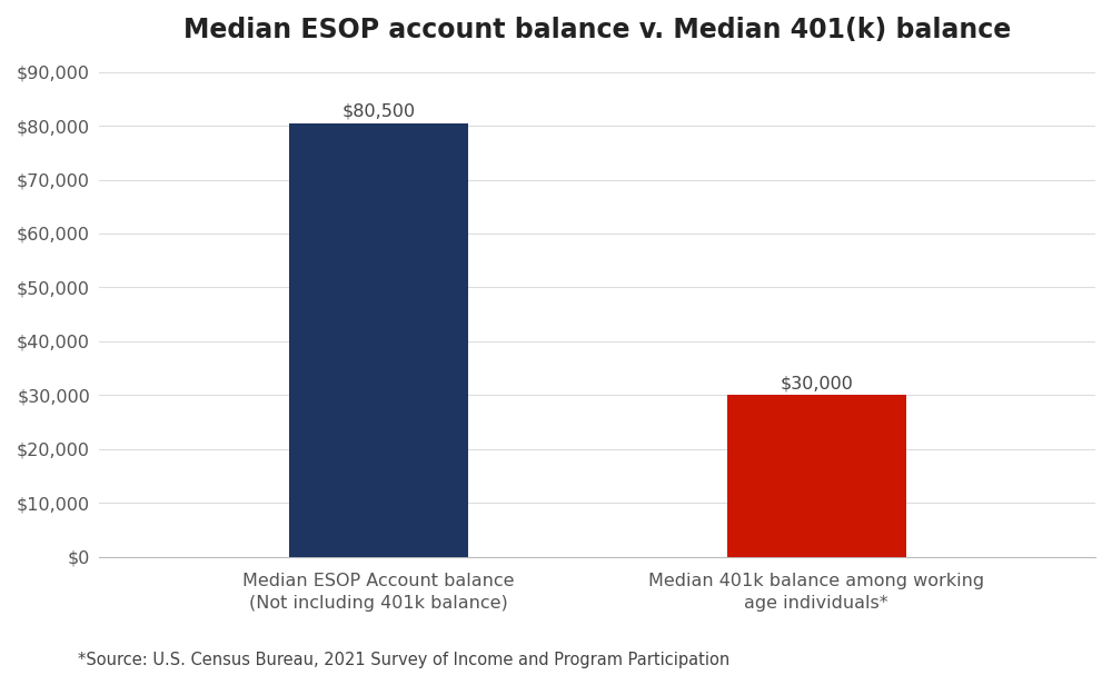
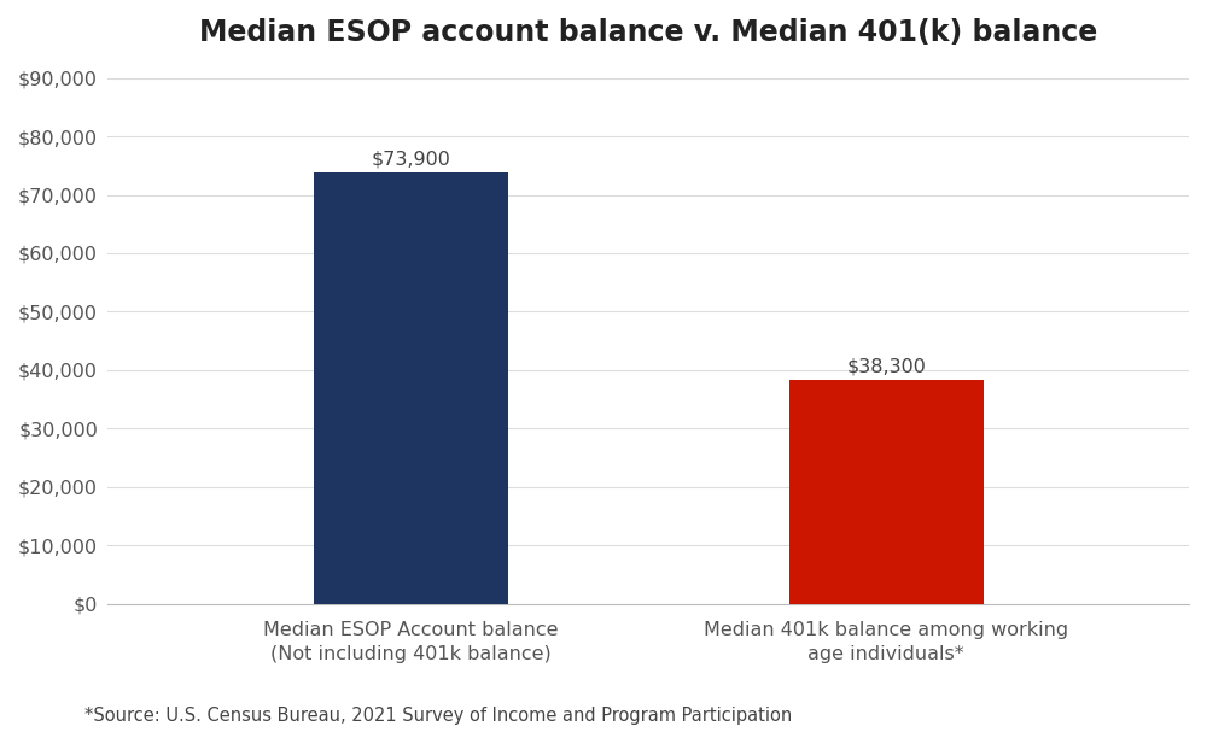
Median ESOP Account balance (Not including 401k balance): $80,500 -> $73,900
Median 401k balance among working age individuals*: $30,000 -> $38,300
